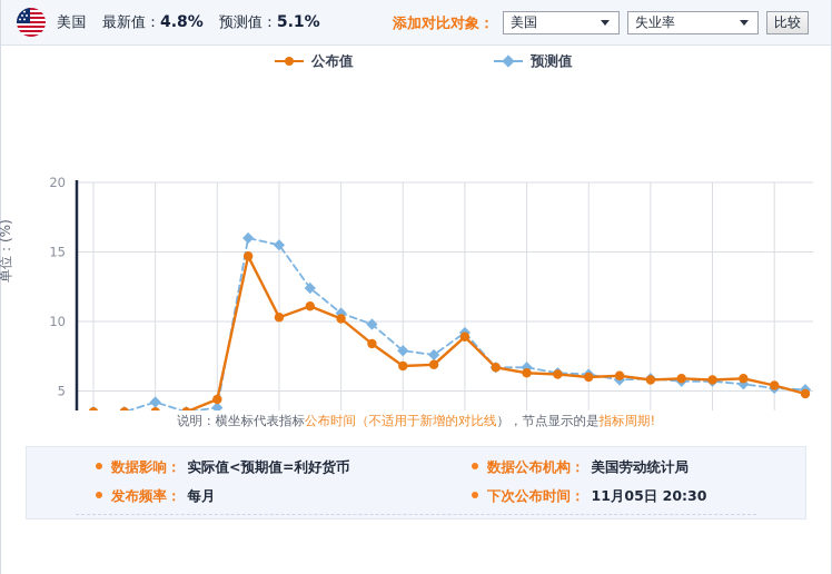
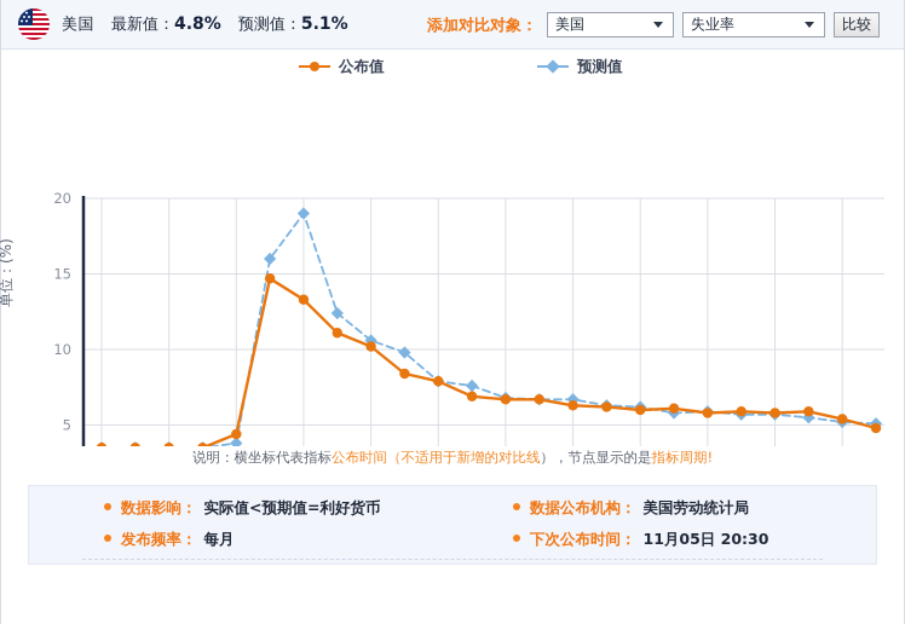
预测值/2020-02: 4.2 -> 3.5
公布值/2020-06: 10.3 -> 13.3
预测值/2020-06: 15.5 -> 19.0
公布值/2020-10: 6.8 -> 7.9
公布值/2020-12: 8.9 -> 6.7
预测值/2020-12: 9.2 -> 6.8
